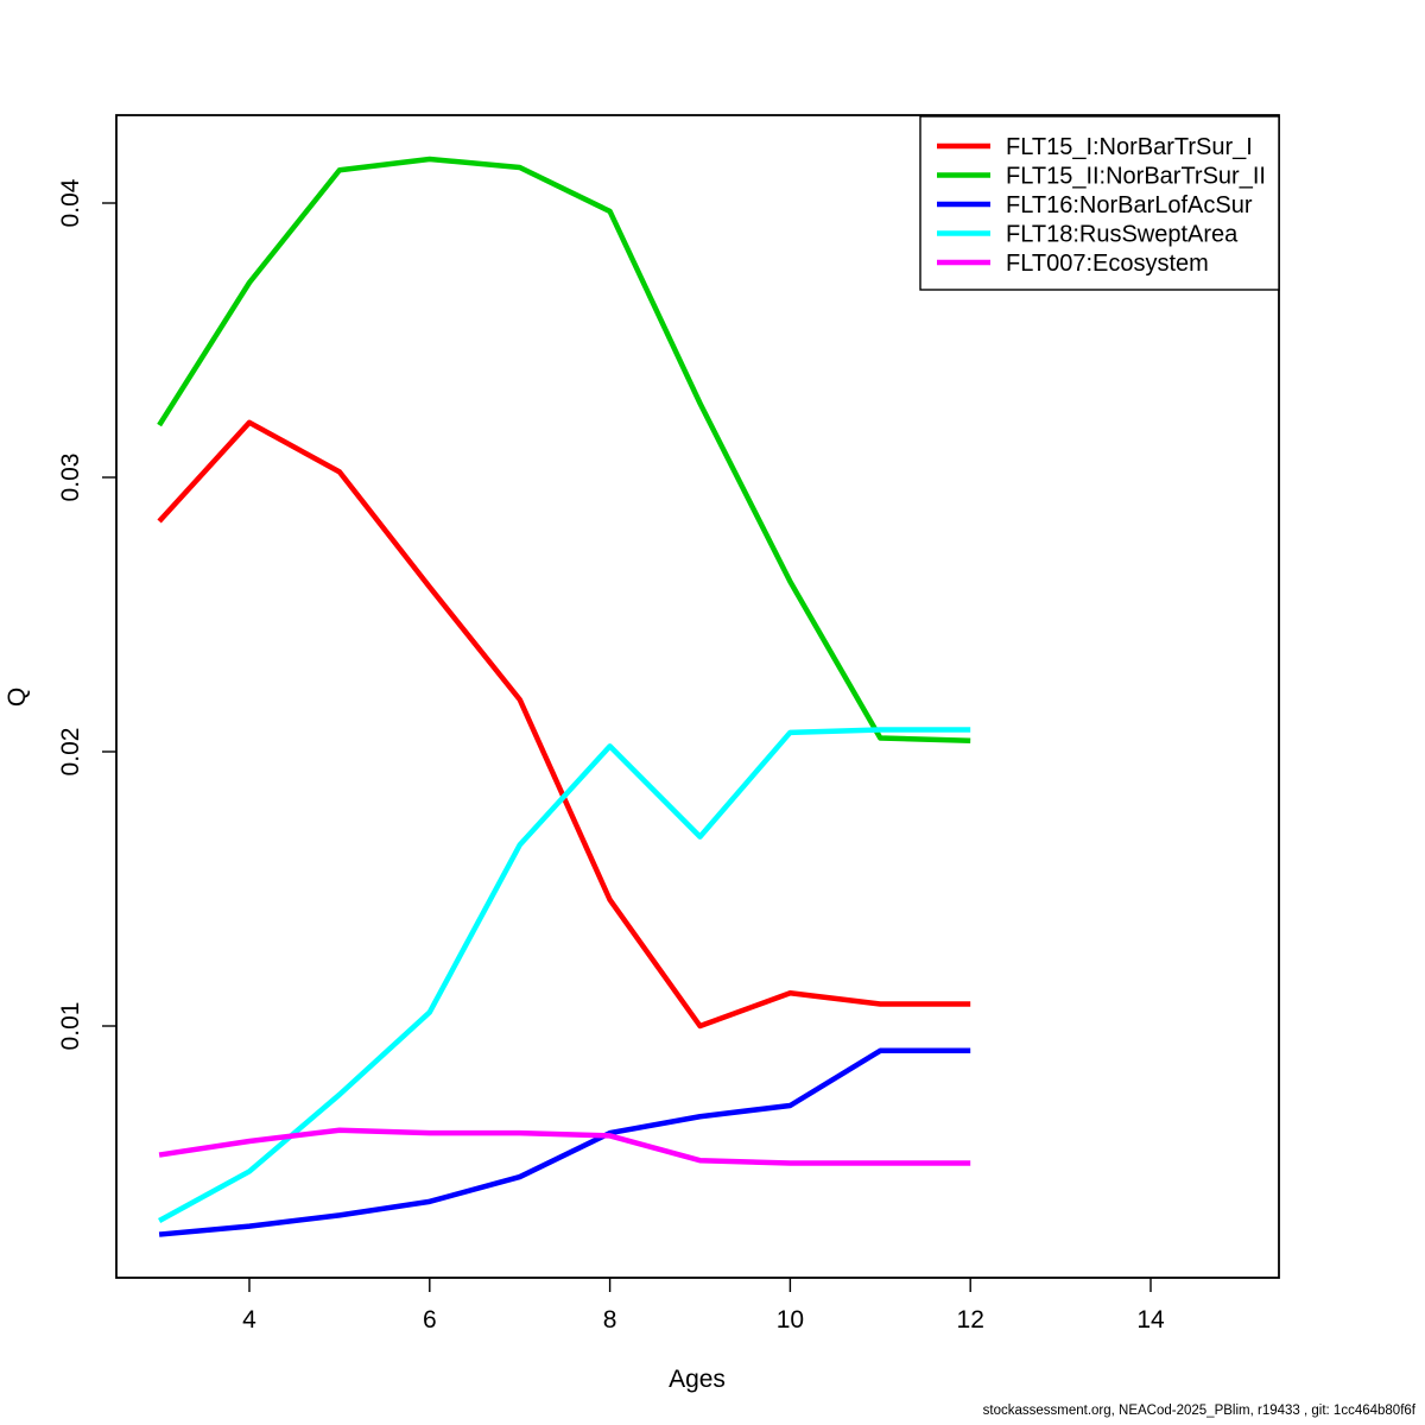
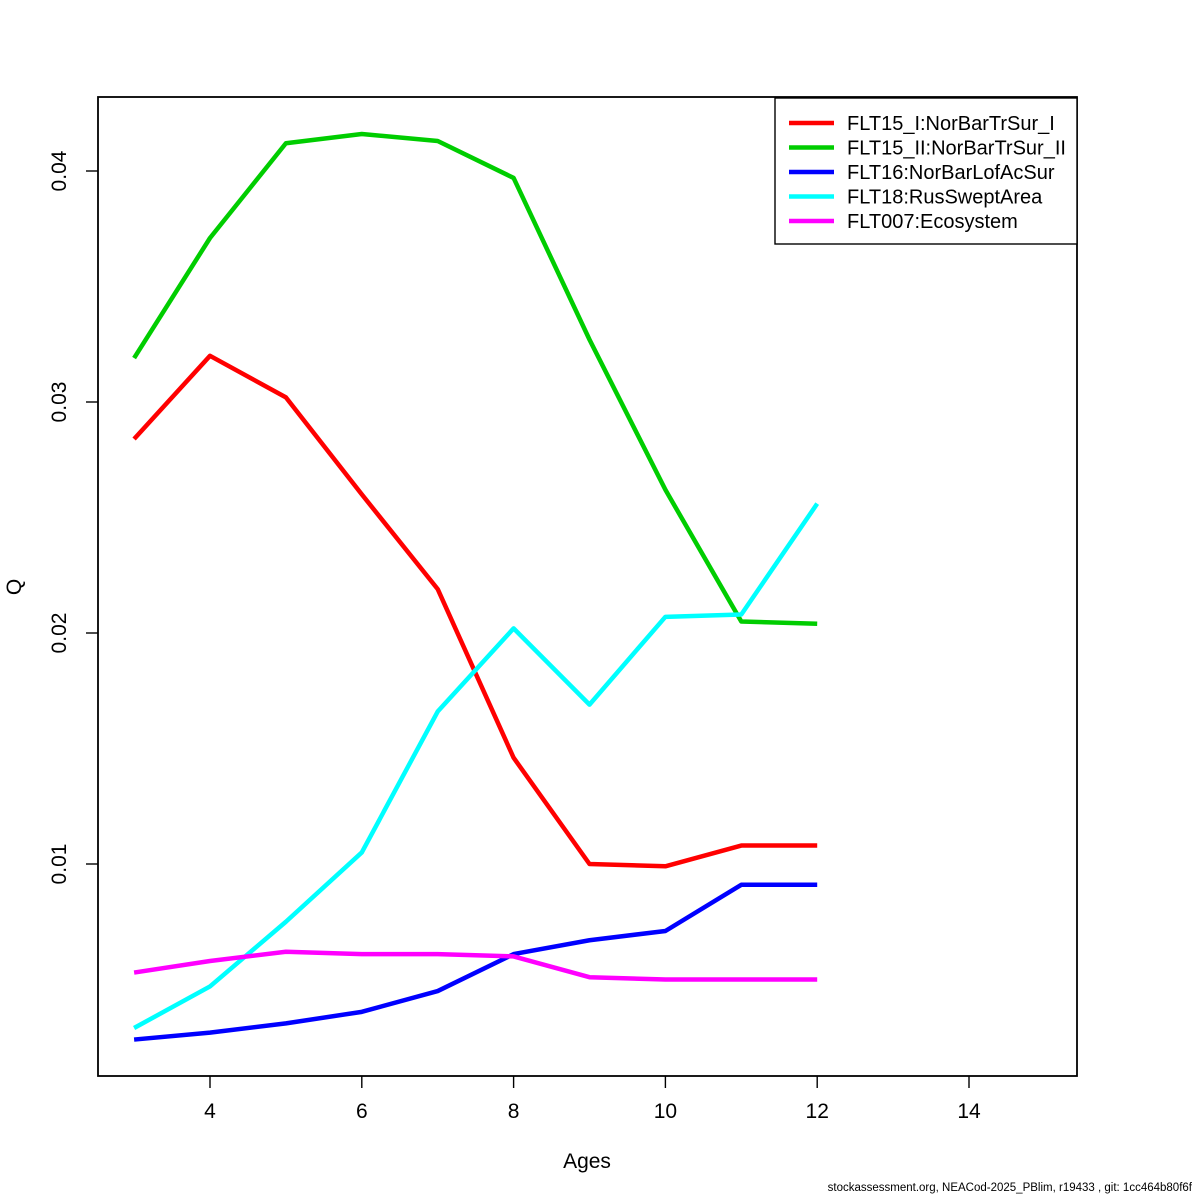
FLT15_I:NorBarTrSur_I/10: 0.0112 -> 0.0099
FLT18:RusSweptArea/12: 0.0208 -> 0.0256
